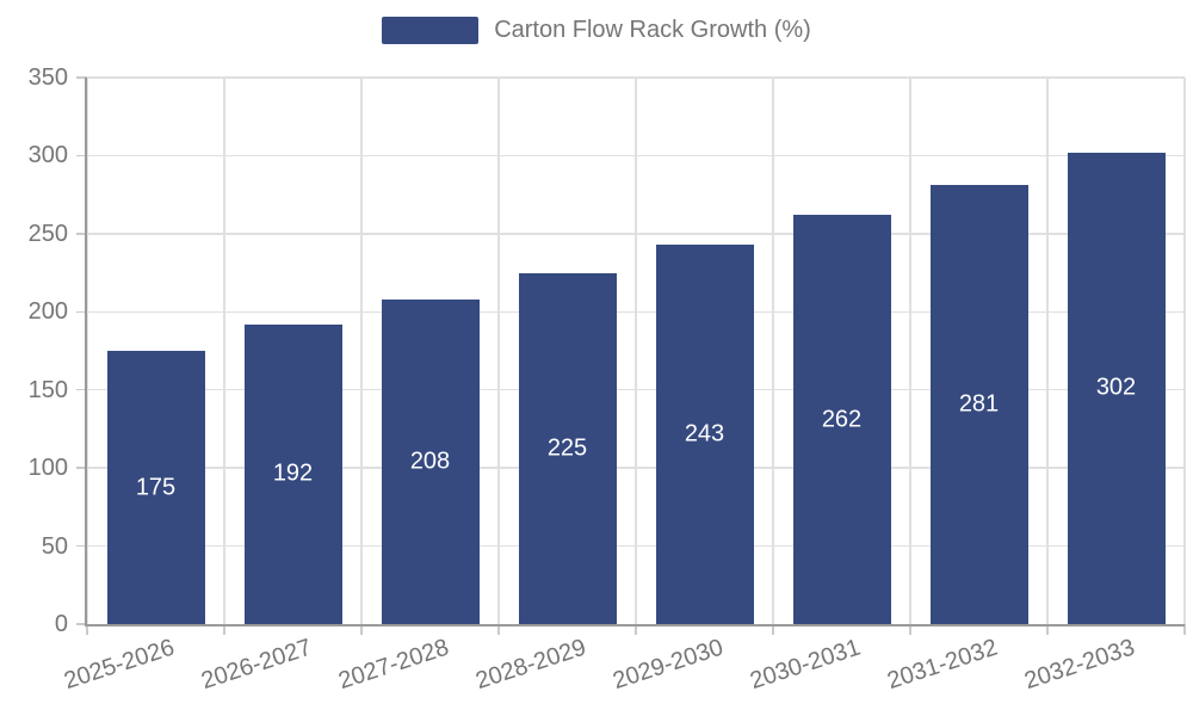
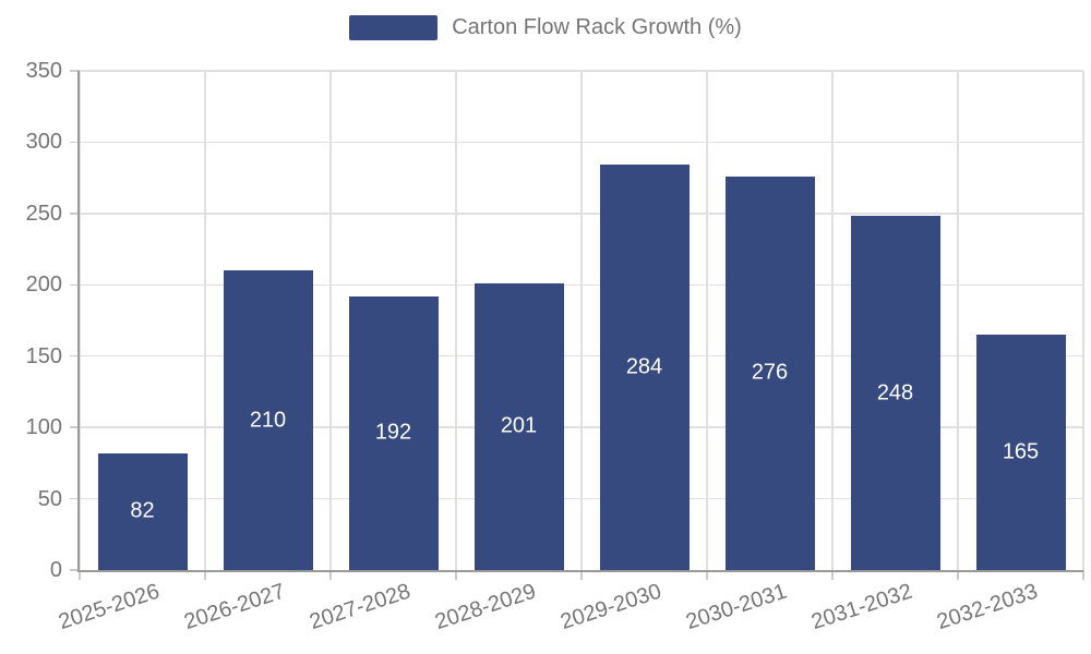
2025-2026: 175 -> 82
2026-2027: 192 -> 210
2027-2028: 208 -> 192
2028-2029: 225 -> 201
2029-2030: 243 -> 284
2030-2031: 262 -> 276
2031-2032: 281 -> 248
2032-2033: 302 -> 165
